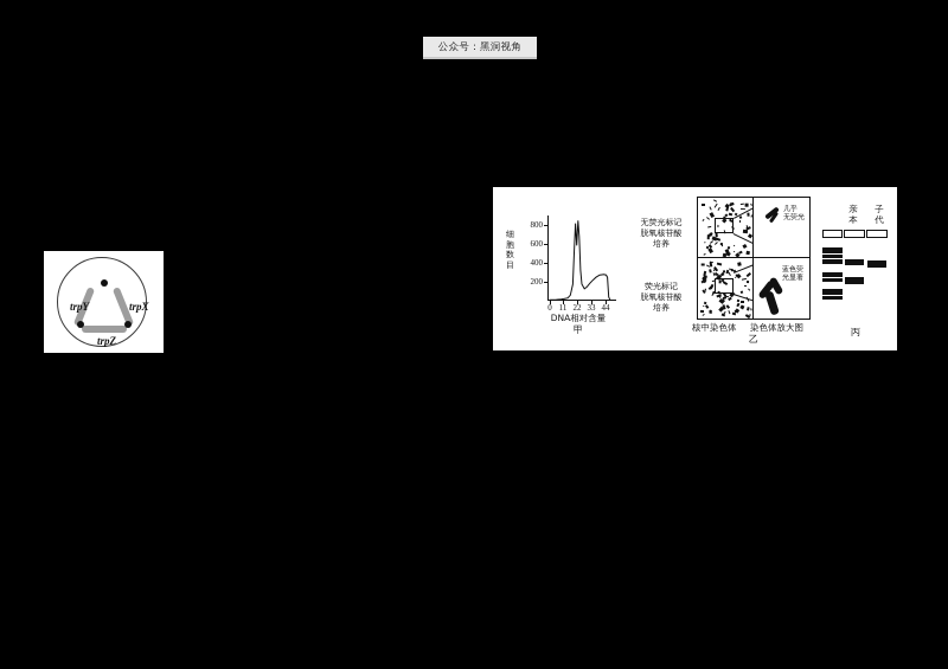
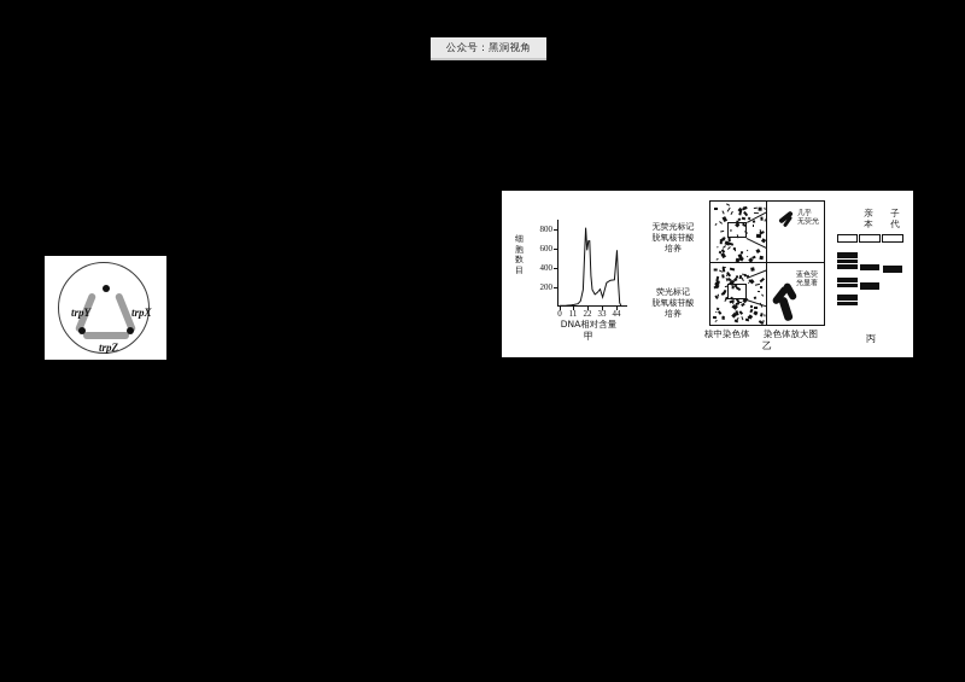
22: 900 -> 700
33: 200 -> 100
44: 300 -> 600
